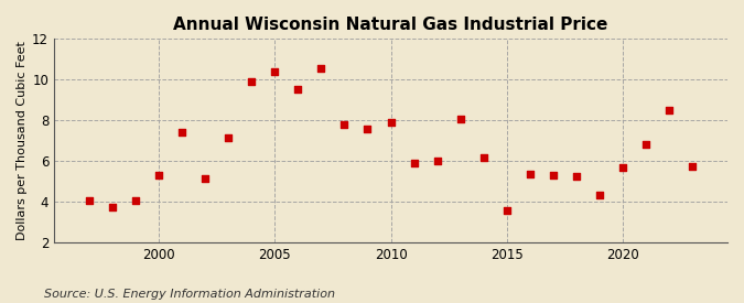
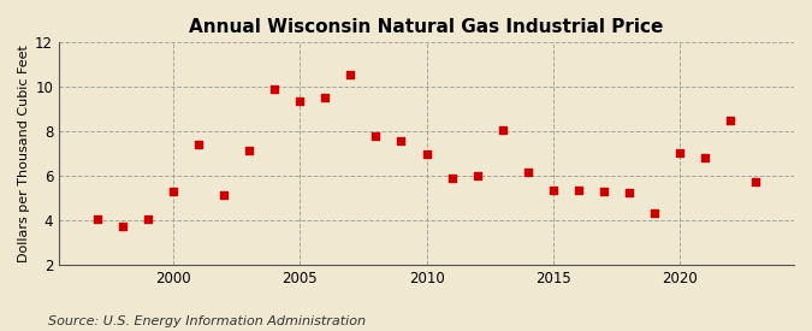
2005: 10.4 -> 9.3
2010: 7.9 -> 7.0
2015: 3.6 -> 5.3
2020: 5.7 -> 7.0
